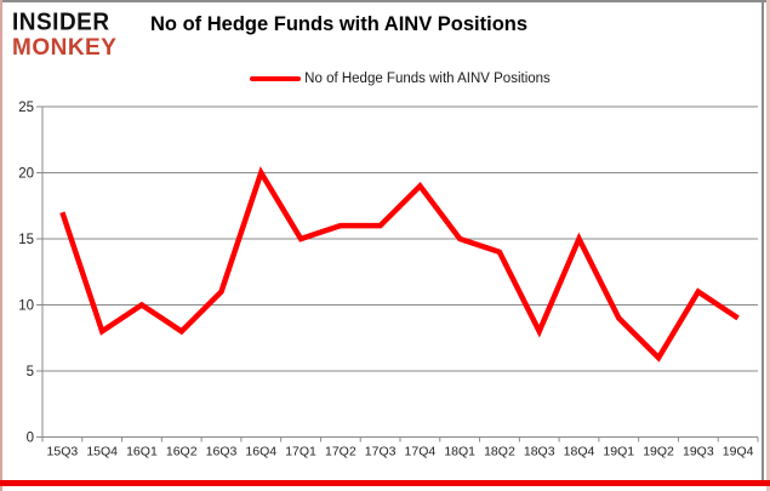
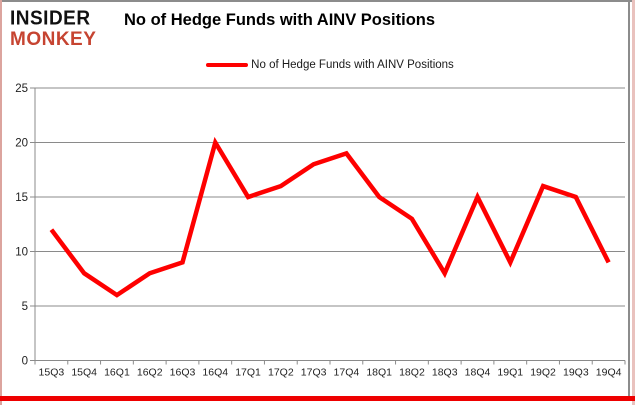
15Q3: 17 -> 12
16Q1: 10 -> 6
16Q3: 11 -> 9
17Q3: 16 -> 18
18Q2: 14 -> 13
19Q2: 6 -> 16
19Q3: 11 -> 15
